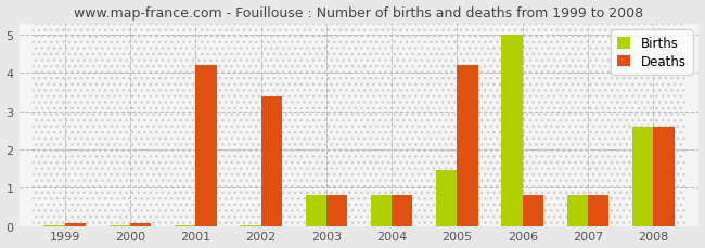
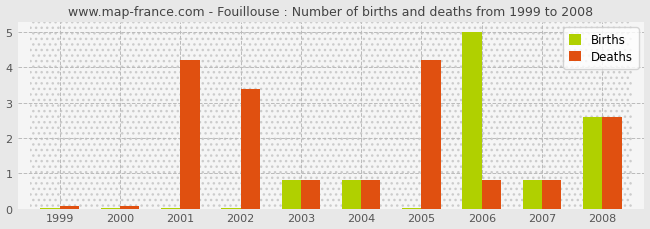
Births/2005: 1.45 -> 0.03
